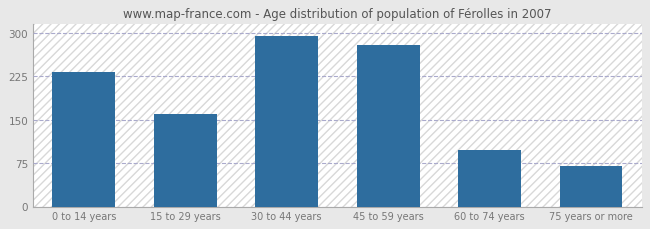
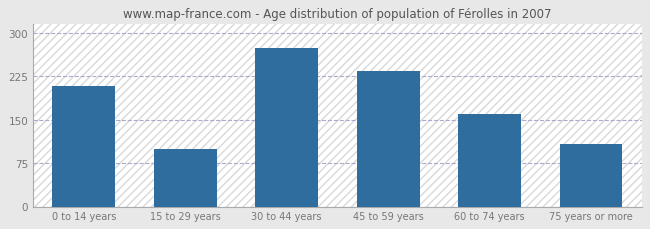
0 to 14 years: 232 -> 208
15 to 29 years: 160 -> 100
30 to 44 years: 295 -> 274
45 to 59 years: 280 -> 234
60 to 74 years: 97 -> 160
75 years or more: 70 -> 108
